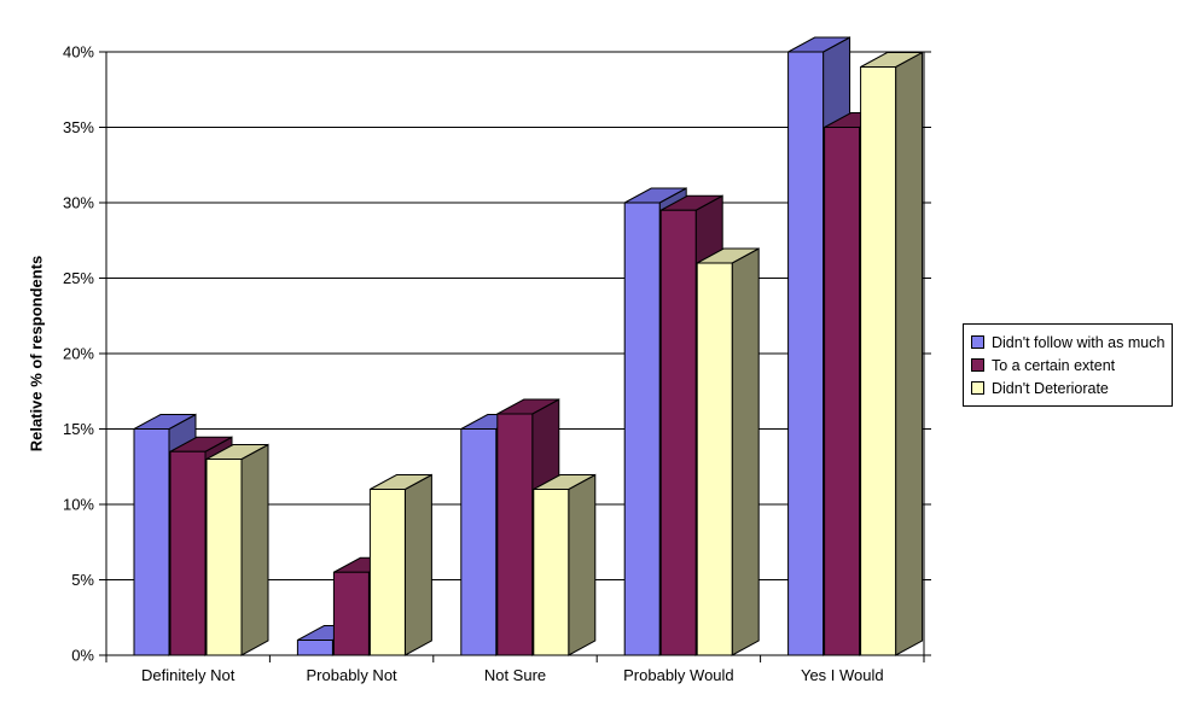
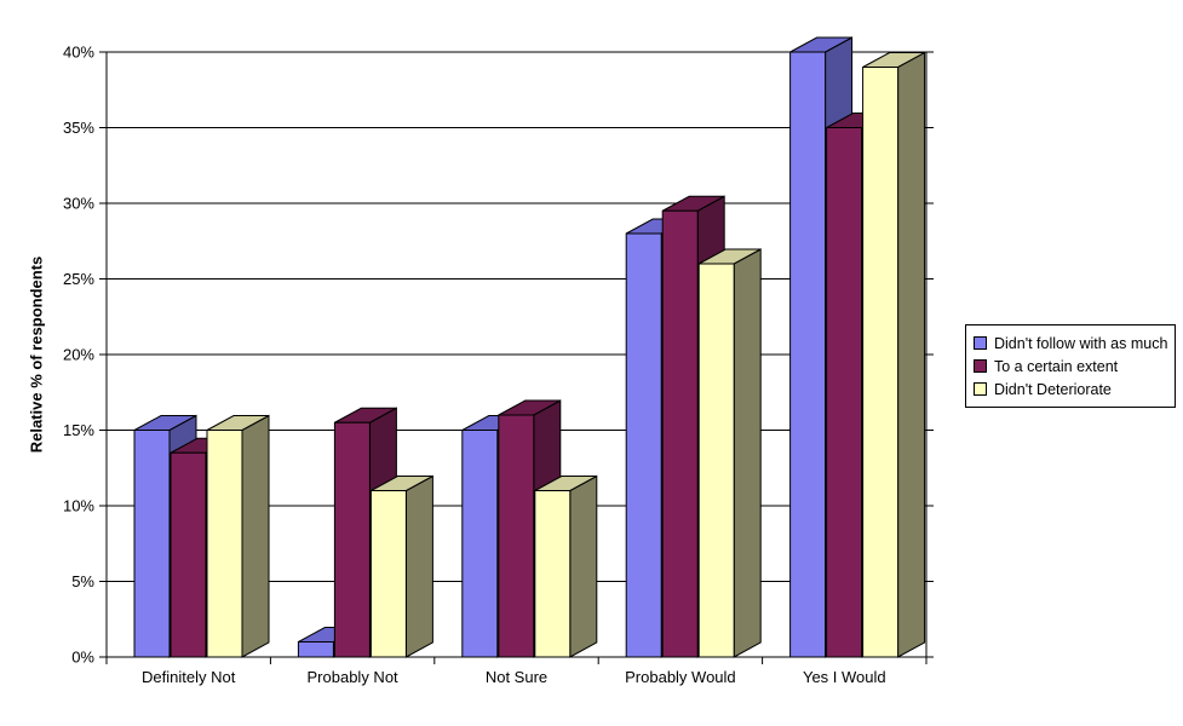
Didn't Deteriorate/Definitely Not: 13% -> 15%
To a certain extent/Probably Not: 5.5% -> 15.5%
Didn't follow with as much/Probably Would: 30% -> 28%
